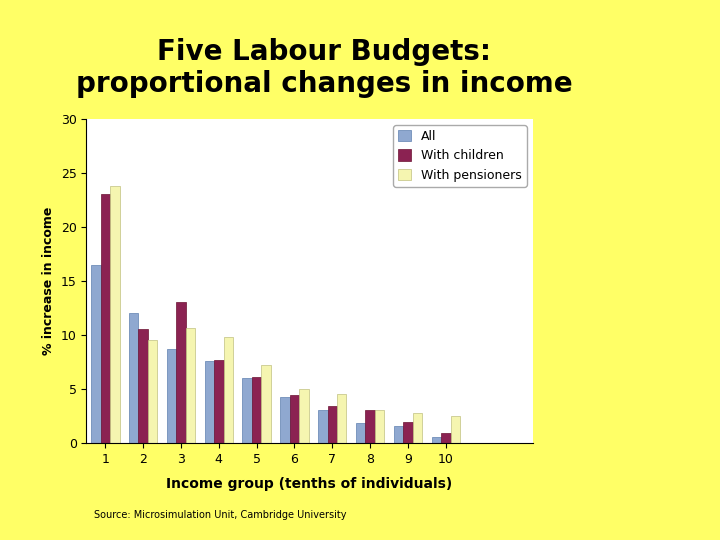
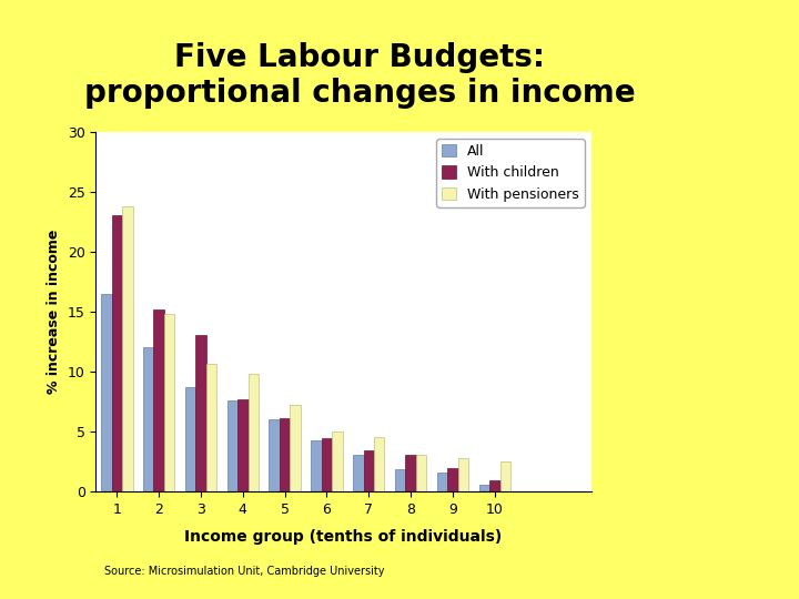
With children/2: 10.5 -> 15.2
With pensioners/2: 9.5 -> 14.8
